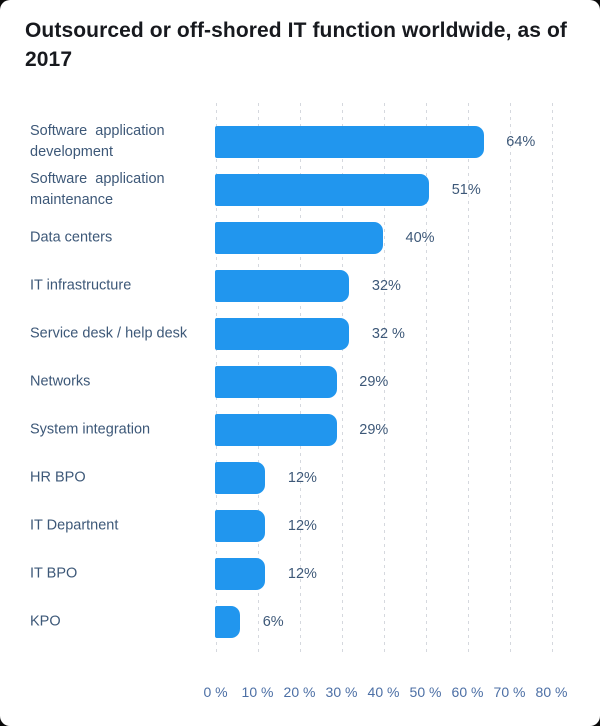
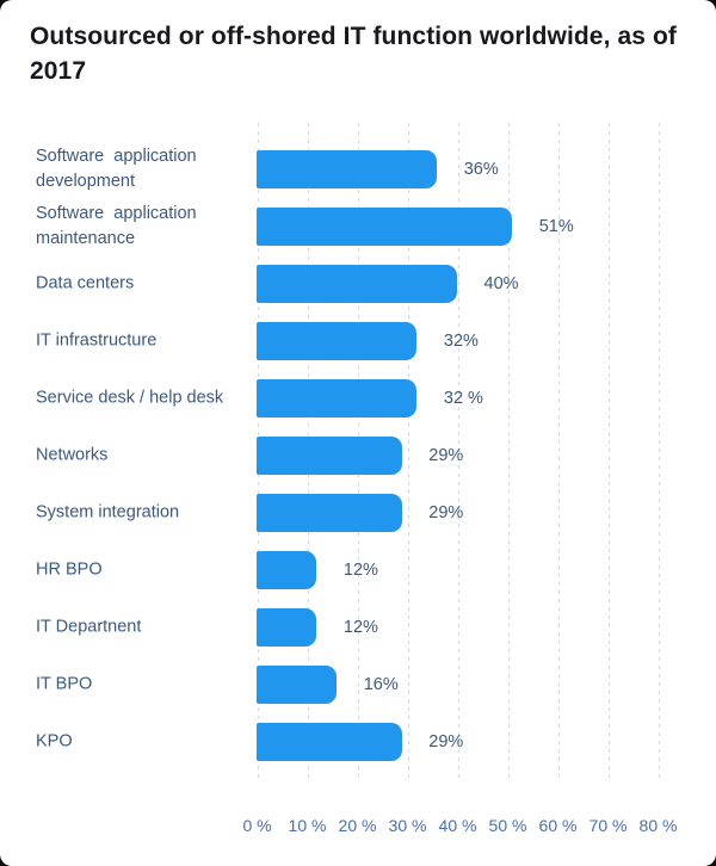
Software application development: 64% -> 36%
IT BPO: 12% -> 16%
KPO: 6% -> 29%
